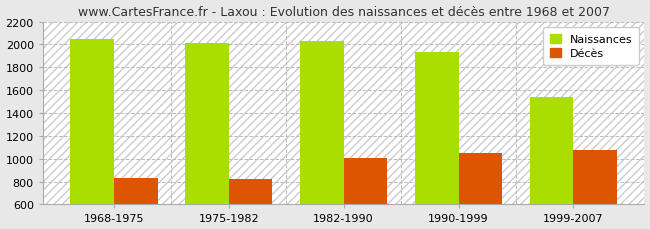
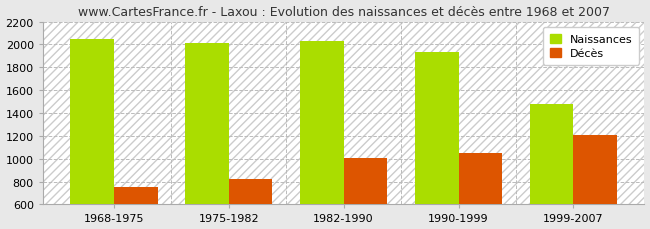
Décès/1968-1975: 830 -> 750
Naissances/1999-2007: 1540 -> 1480
Décès/1999-2007: 1080 -> 1210
